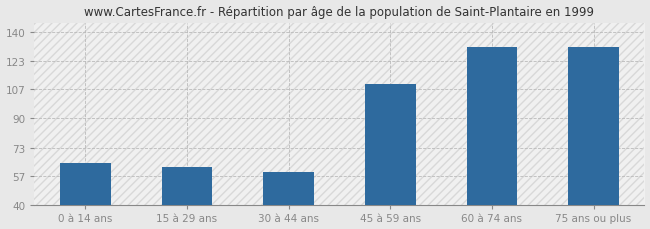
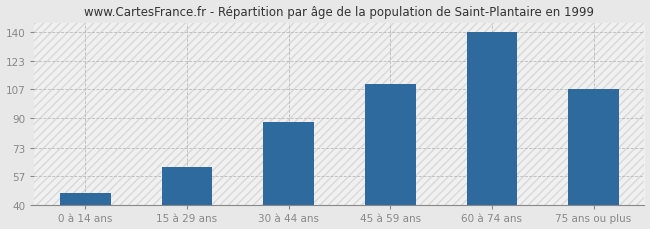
0 à 14 ans: 64 -> 47
30 à 44 ans: 59 -> 88
60 à 74 ans: 131 -> 140
75 ans ou plus: 131 -> 107
